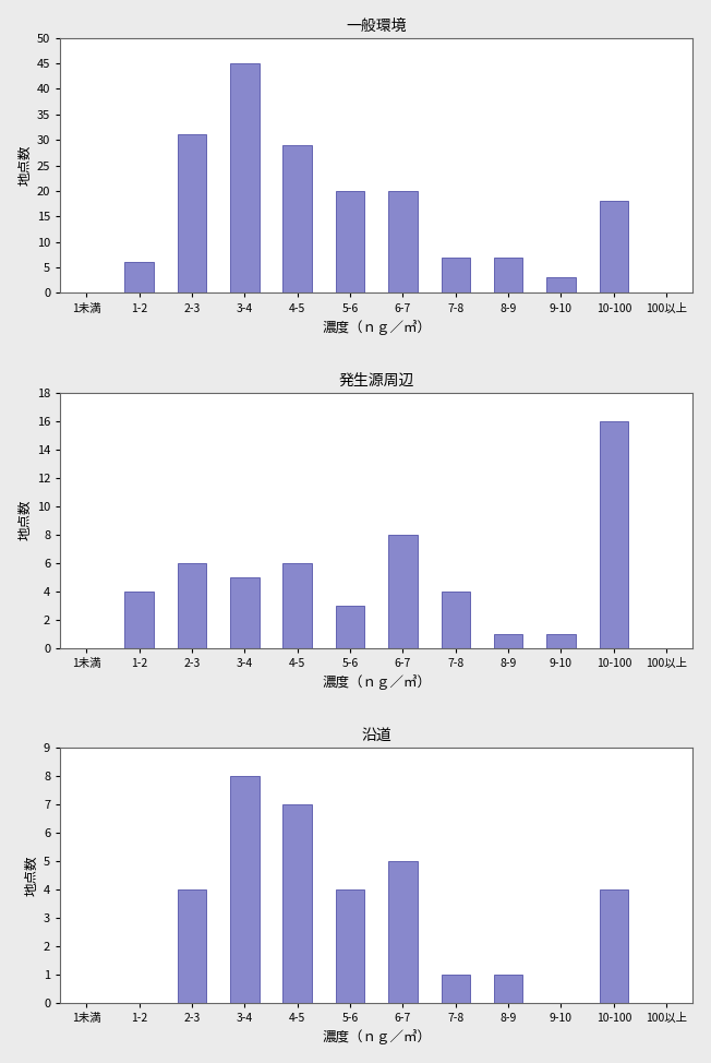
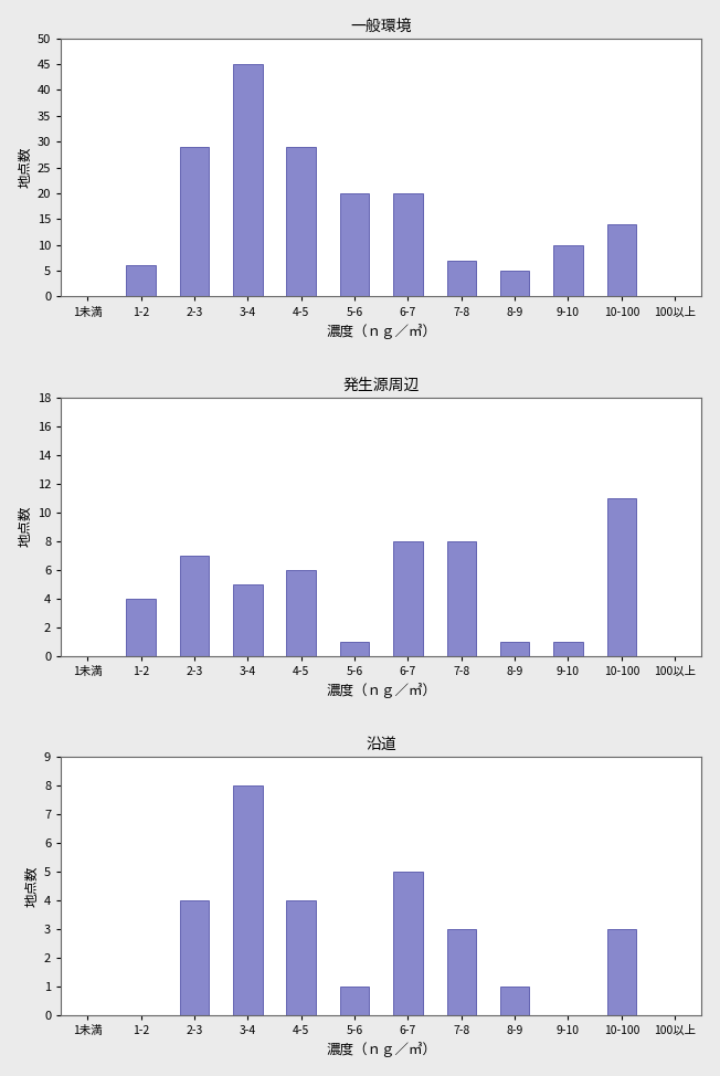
一般環境/2-3: 31 -> 29
一般環境/8-9: 7 -> 5
一般環境/9-10: 3 -> 10
一般環境/10-100: 18 -> 14
発生源周辺/2-3: 6 -> 7
発生源周辺/5-6: 3 -> 1
発生源周辺/7-8: 4 -> 8
発生源周辺/10-100: 16 -> 11
沿道/4-5: 7 -> 4
沿道/5-6: 4 -> 1
沿道/7-8: 1 -> 3
沿道/10-100: 4 -> 3
